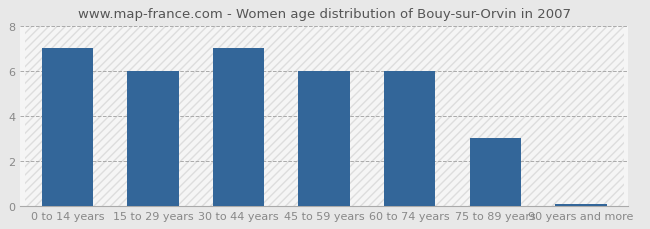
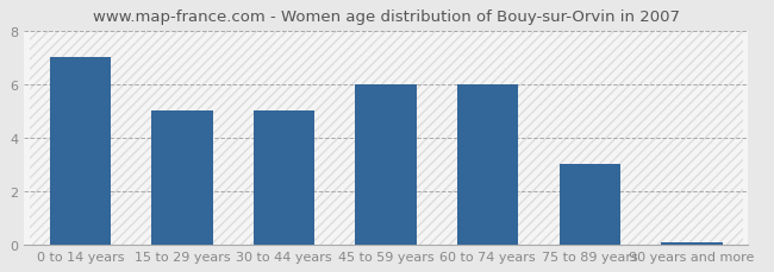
15 to 29 years: 6.0 -> 5.0
30 to 44 years: 7.0 -> 5.0
